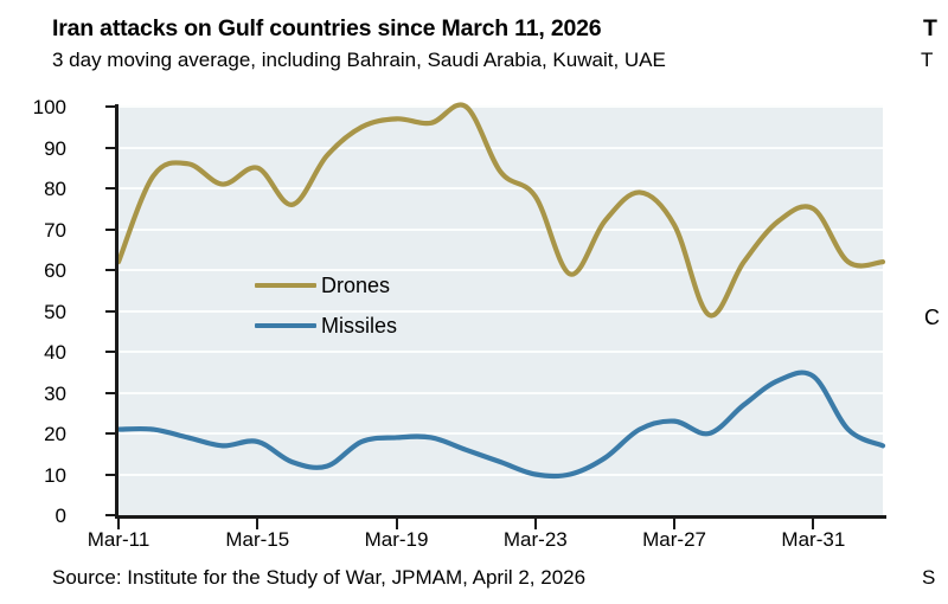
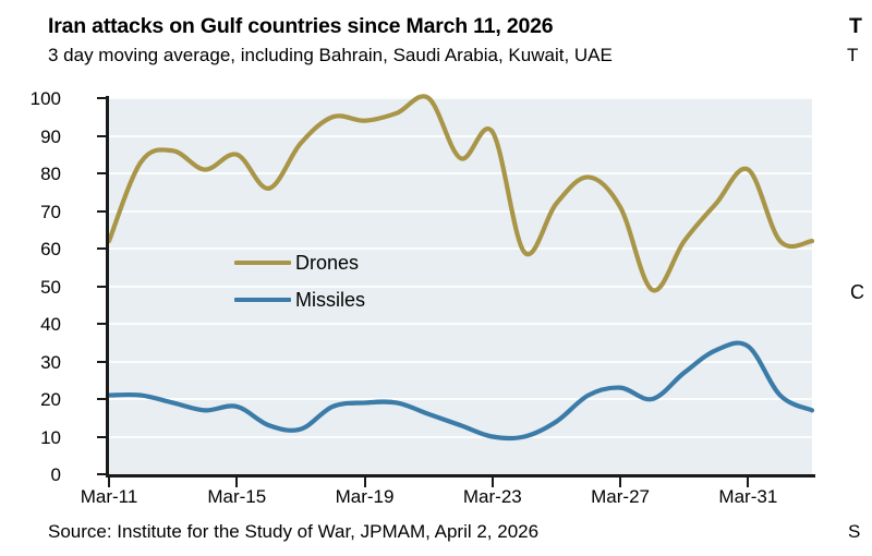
Drones/Mar-19: 97 -> 94
Drones/Mar-23: 78 -> 91
Drones/Mar-31: 75 -> 81
